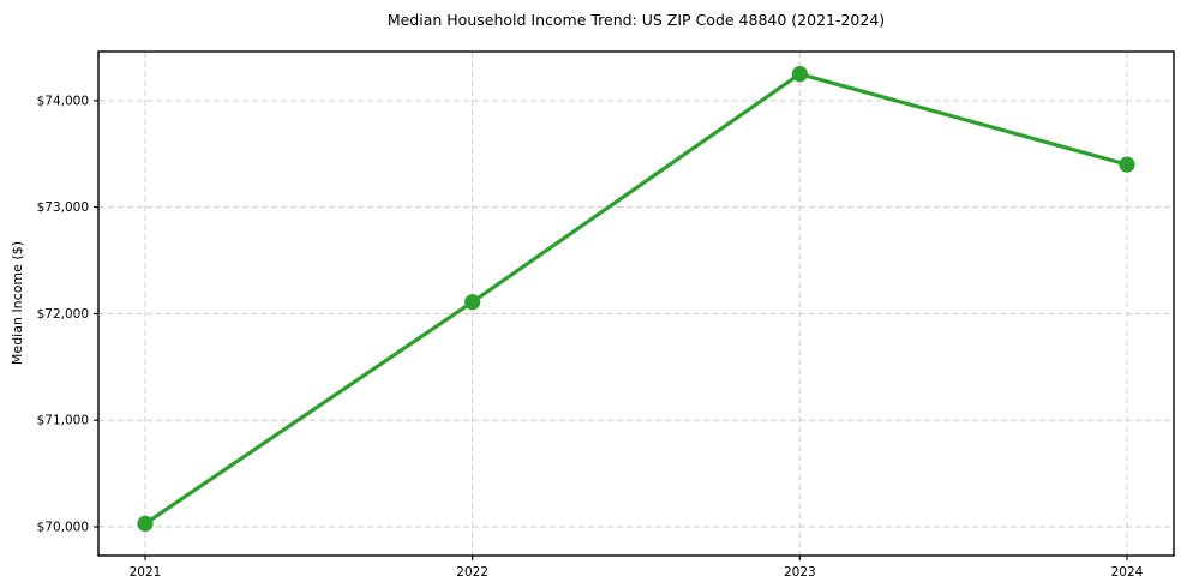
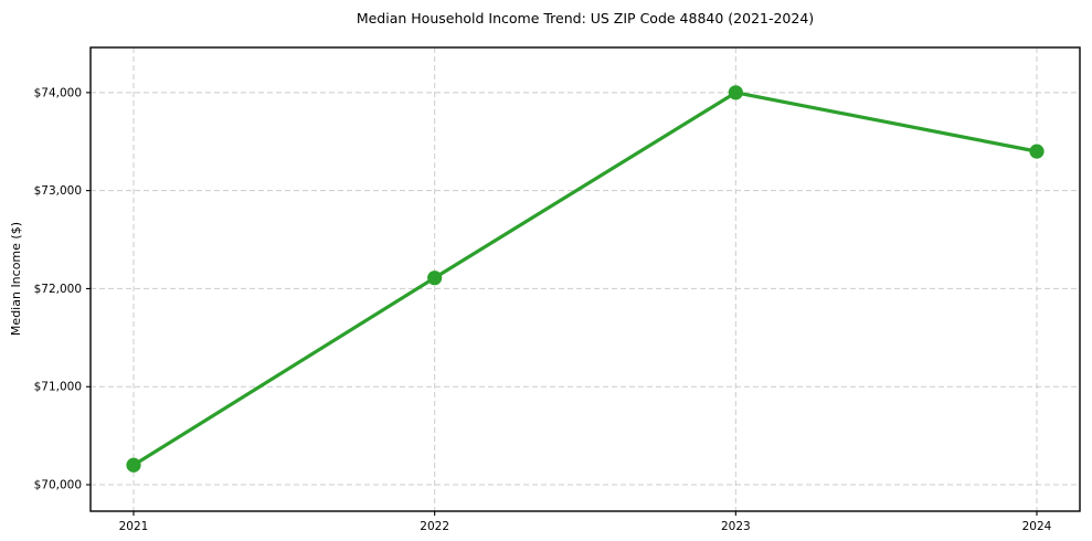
2021: $70000 -> $70200
2023: $74200 -> $74000
